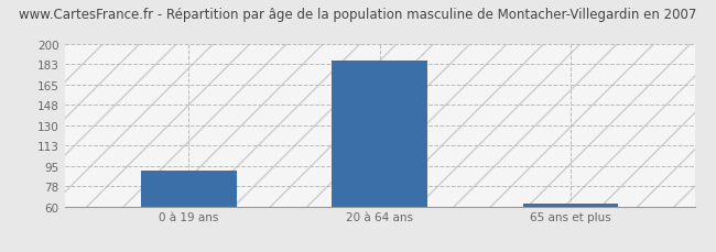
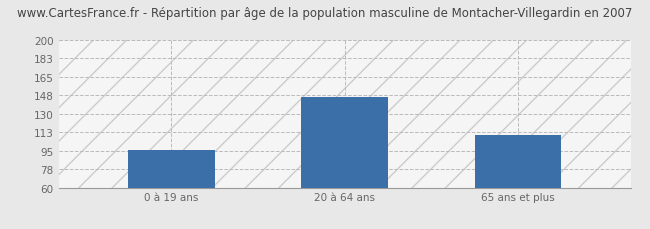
0 à 19 ans: 91 -> 96
20 à 64 ans: 186 -> 146
65 ans et plus: 62 -> 110
